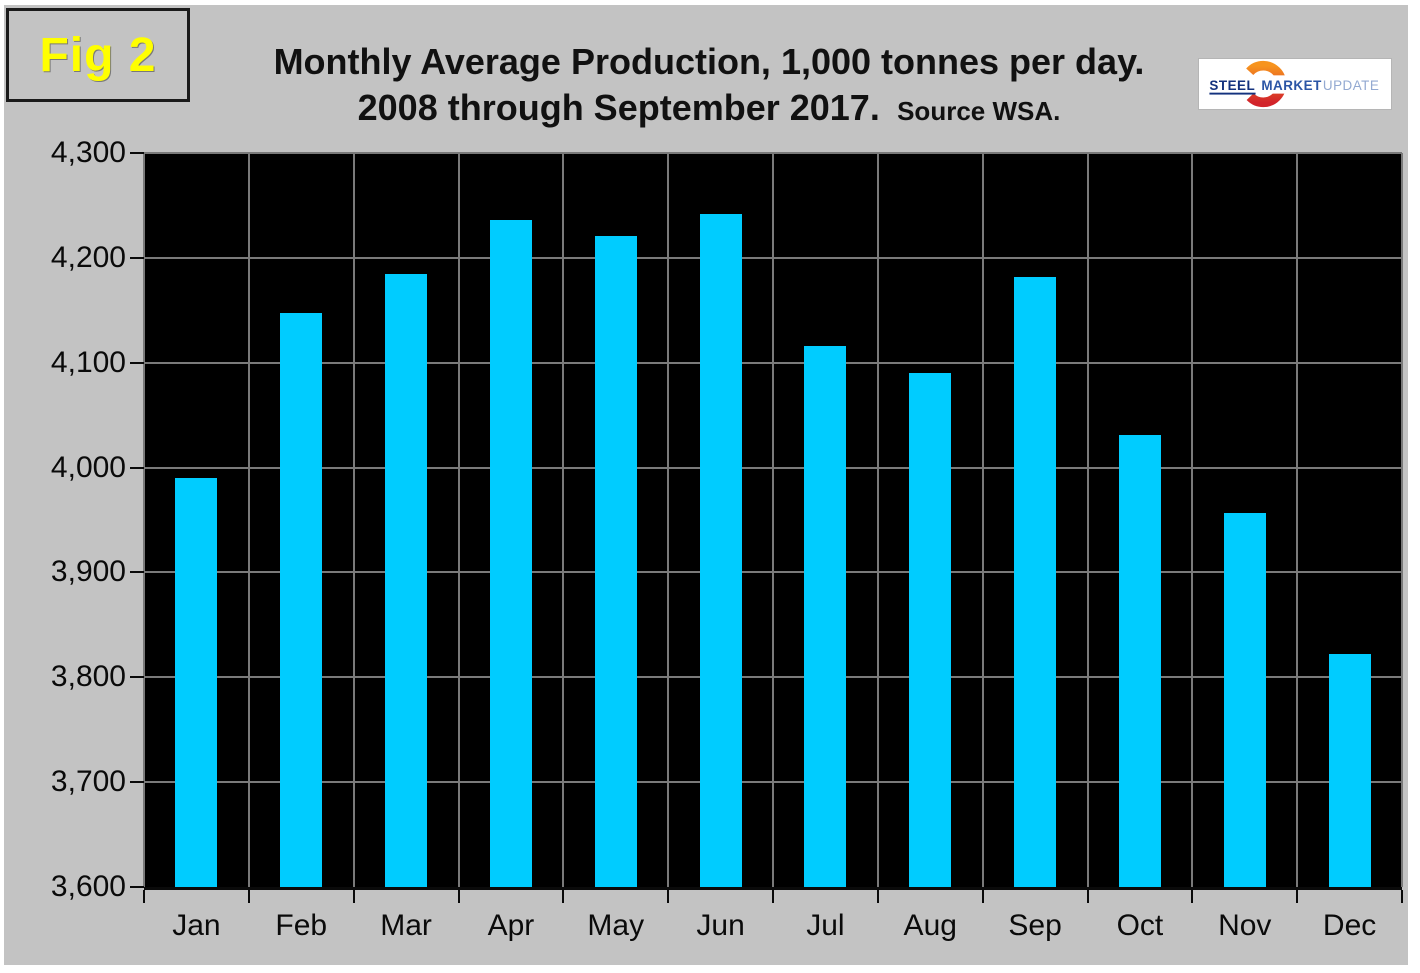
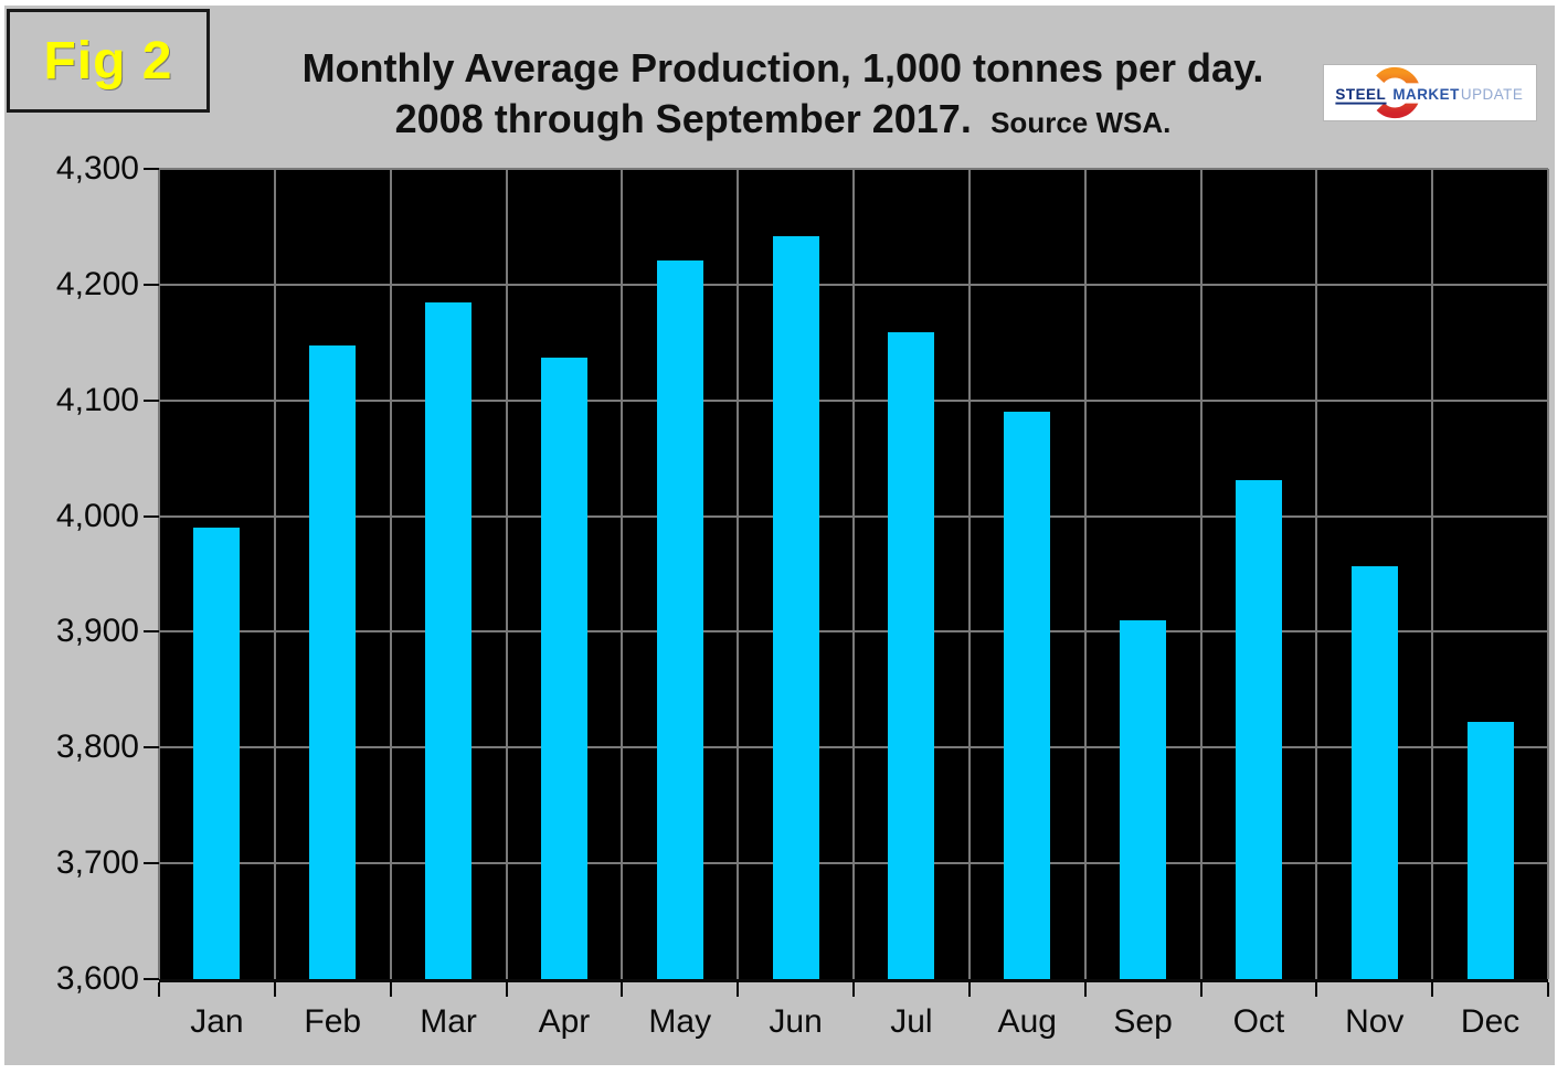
Apr: 4236 -> 4137
Jul: 4116 -> 4159
Sep: 4182 -> 3910
